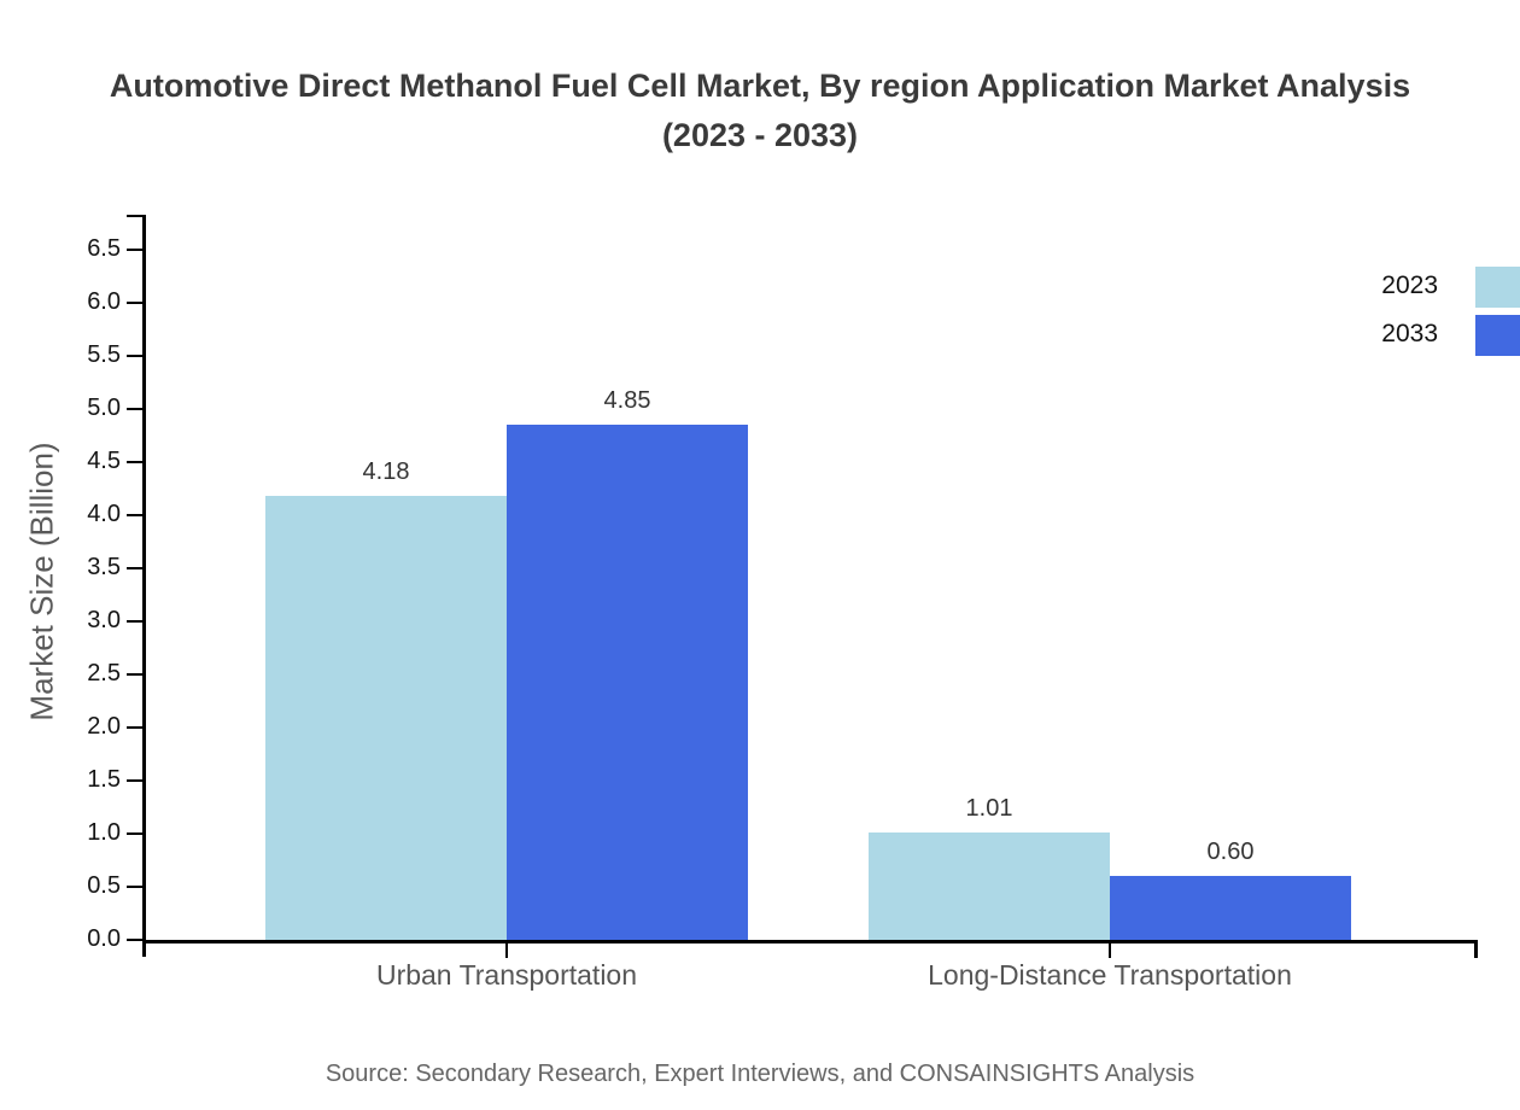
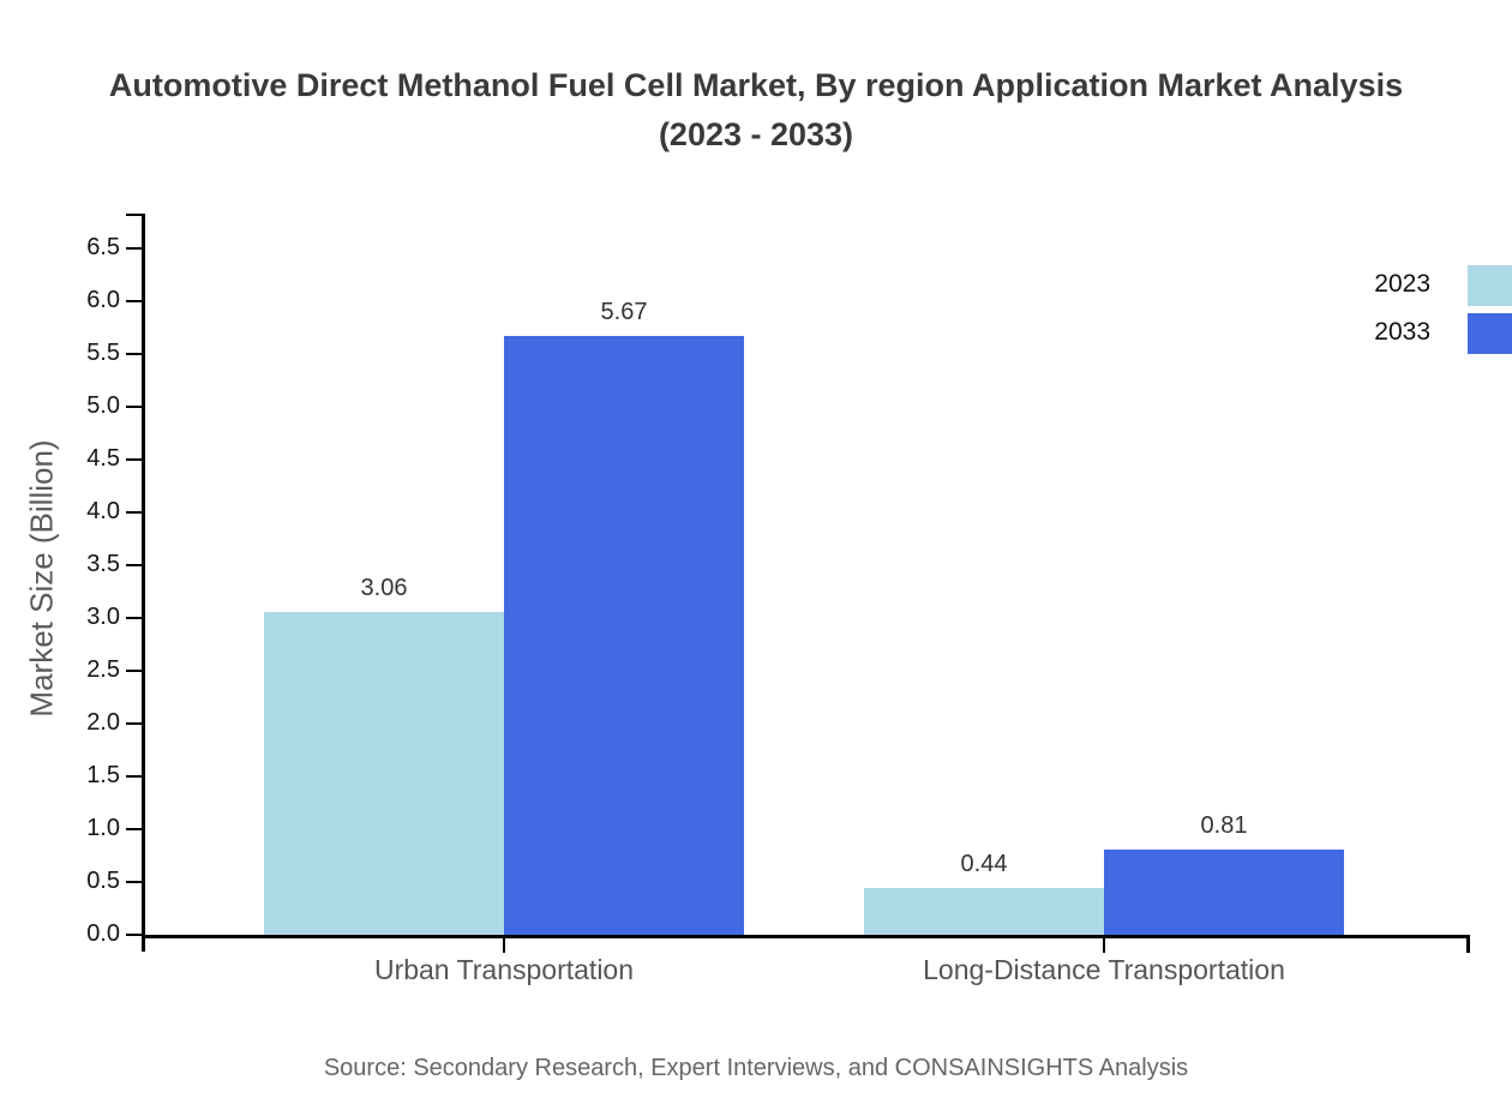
2023/Urban Transportation: 4.18 -> 3.06
2033/Urban Transportation: 4.85 -> 5.67
2023/Long-Distance Transportation: 1.01 -> 0.44
2033/Long-Distance Transportation: 0.60 -> 0.81
